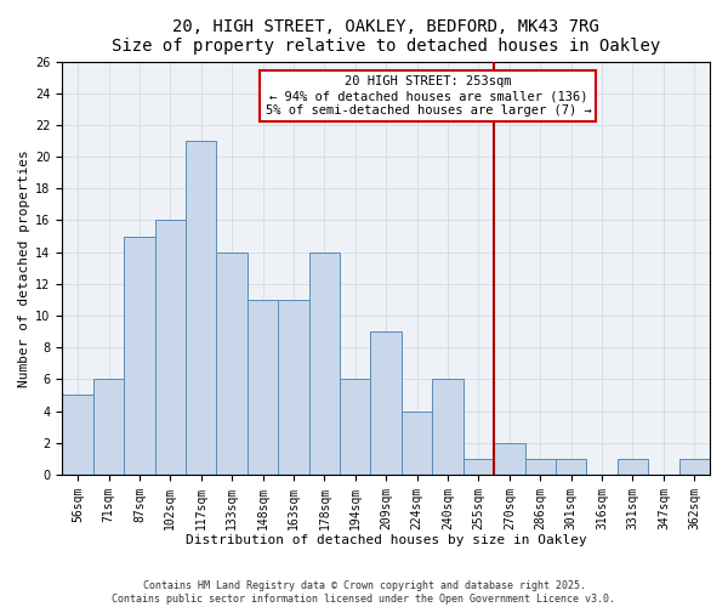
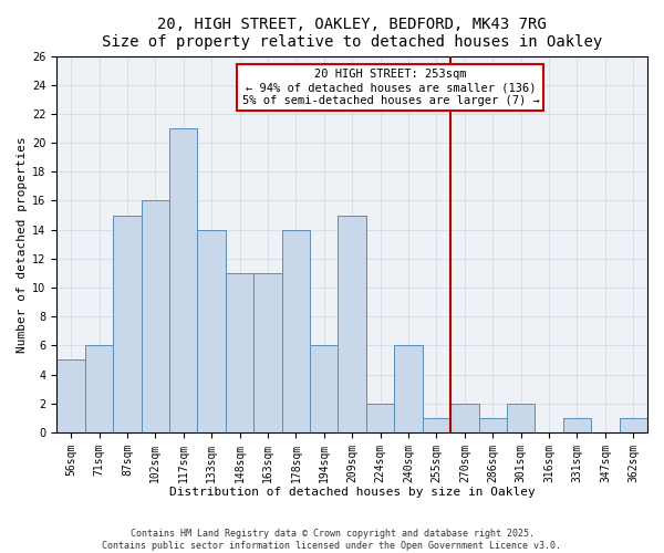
209sqm: 9 -> 15
224sqm: 4 -> 2
301sqm: 1 -> 2
